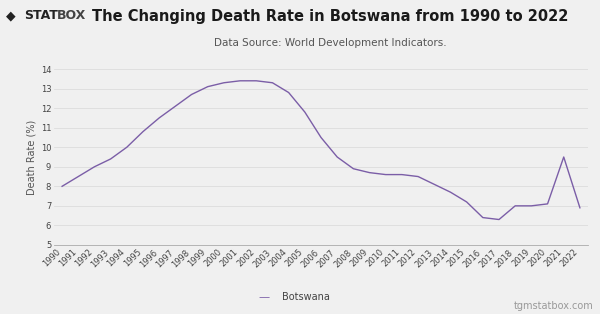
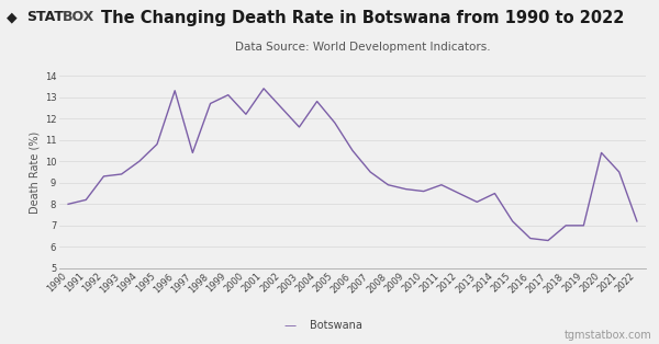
1991: 8.5 -> 8.2
1992: 9.0 -> 9.3
1996: 11.5 -> 13.3
1997: 12.1 -> 10.4
2000: 13.3 -> 12.2
2002: 13.4 -> 12.5
2003: 13.3 -> 11.6
2011: 8.6 -> 8.9
2014: 7.7 -> 8.5
2020: 7.1 -> 10.4
2022: 6.9 -> 7.2
